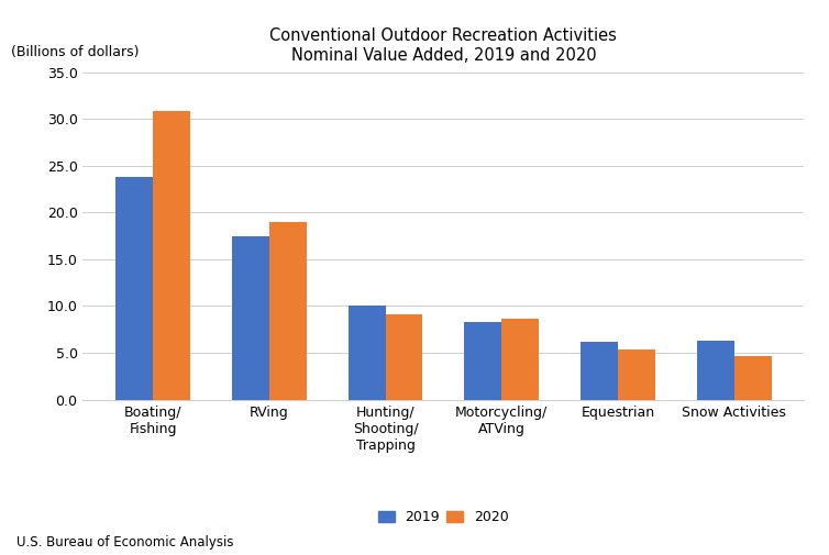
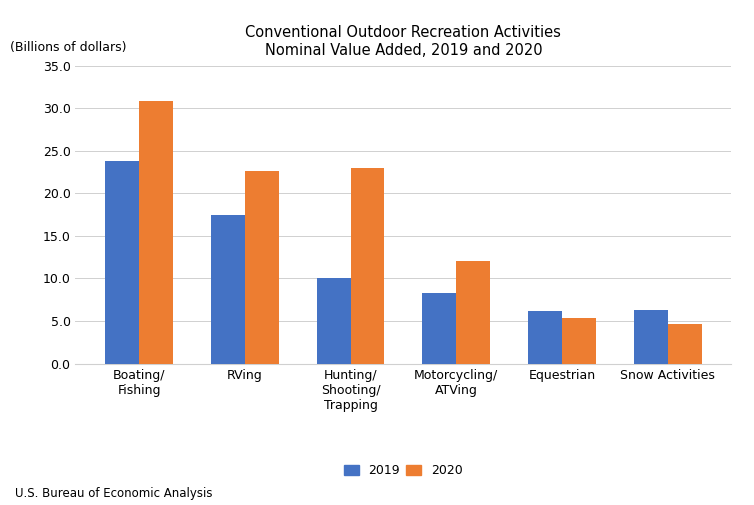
2020/RVing: 19.0 -> 22.6
2020/Hunting/ Shooting/ Trapping: 9.1 -> 23.0
2020/Motorcycling/ ATVing: 8.7 -> 12.0
